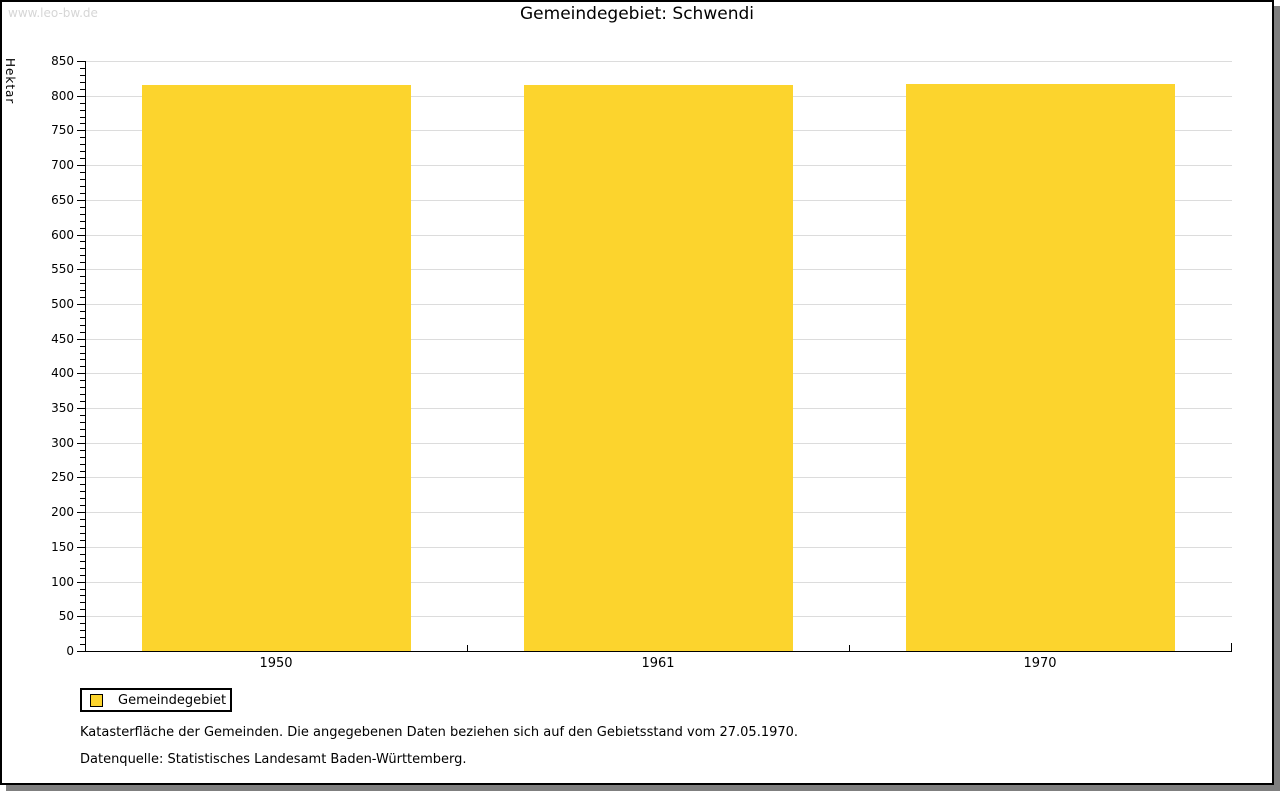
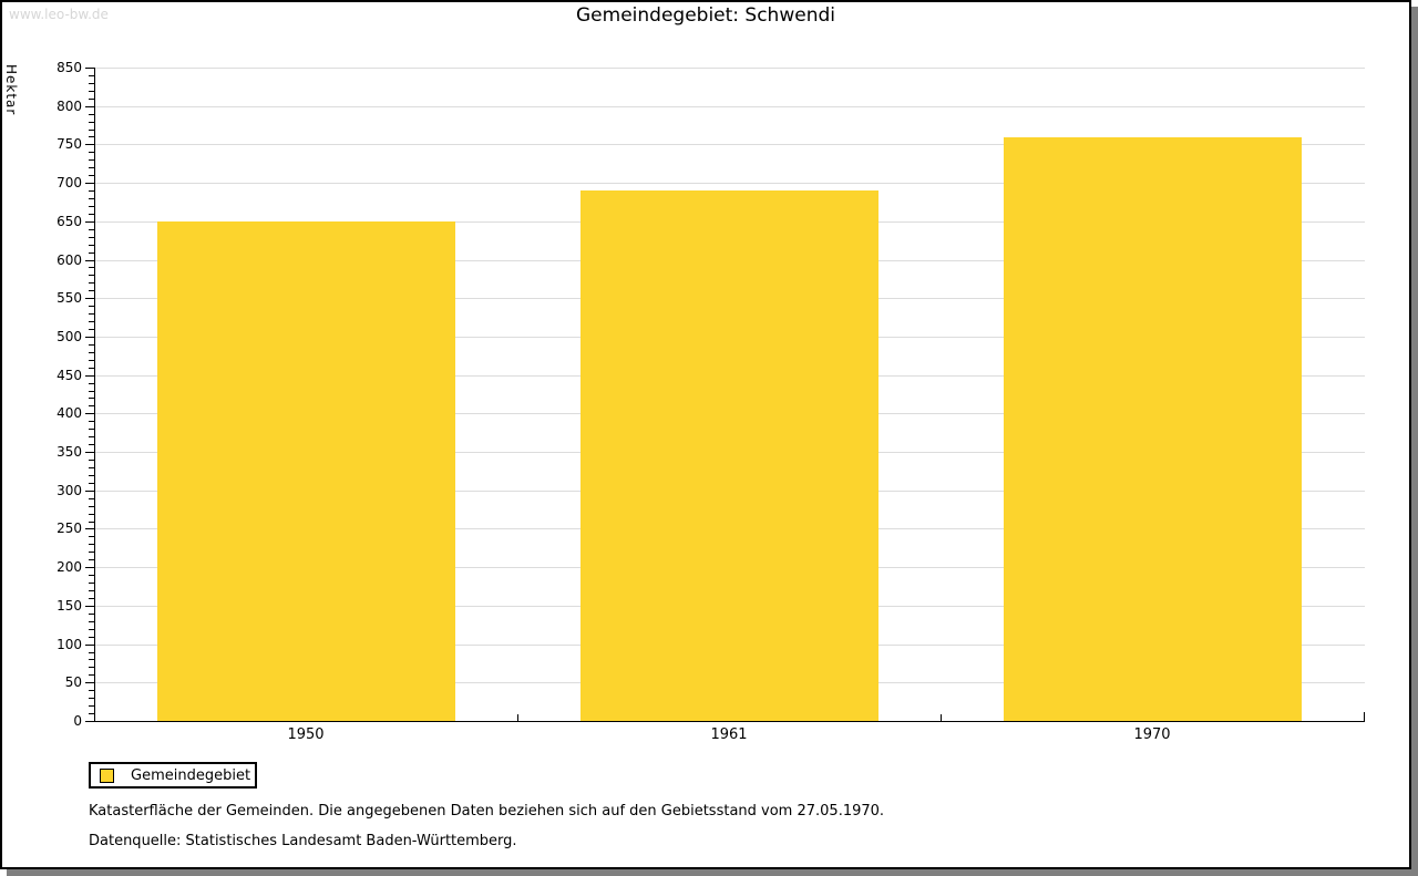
1950: 820 -> 650
1961: 820 -> 690
1970: 820 -> 760
